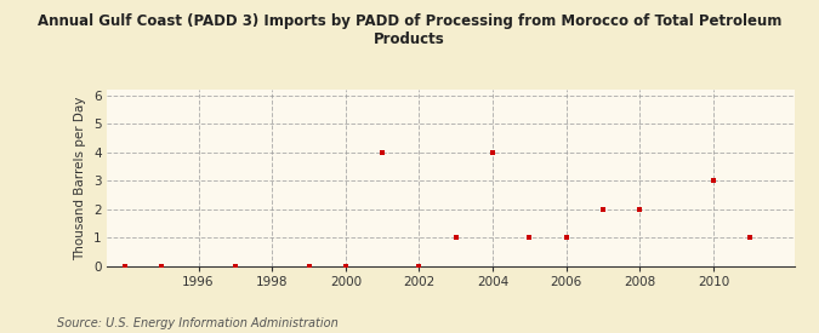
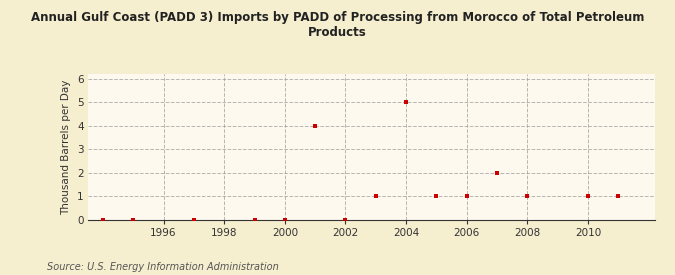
2004: 4 -> 5
2008: 2 -> 1
2010: 3 -> 1
